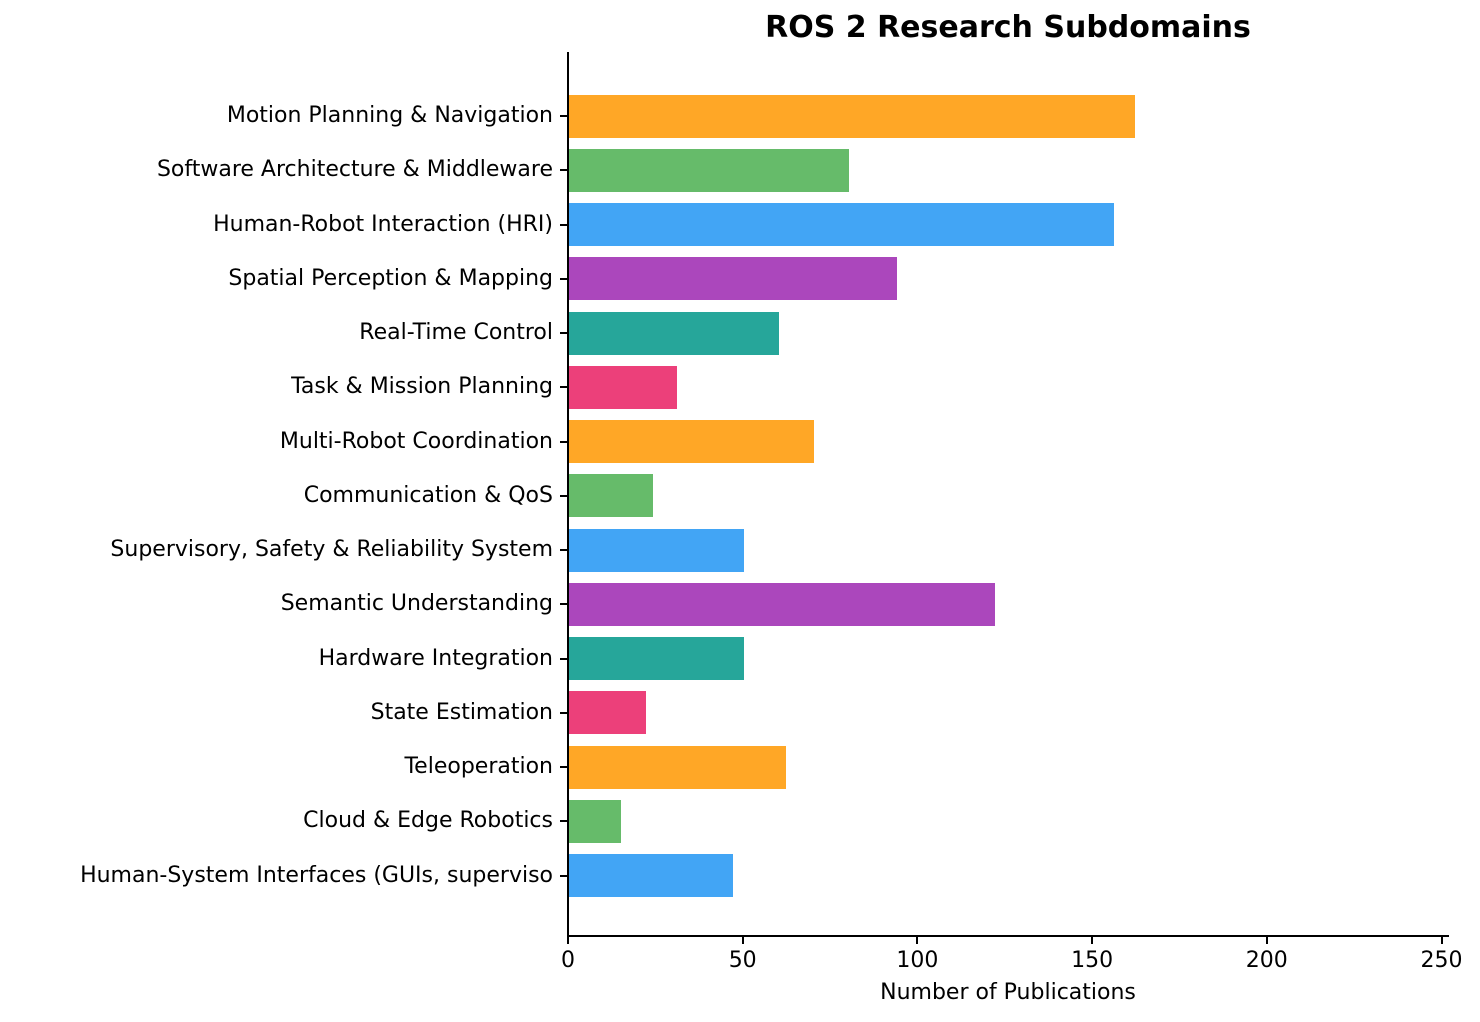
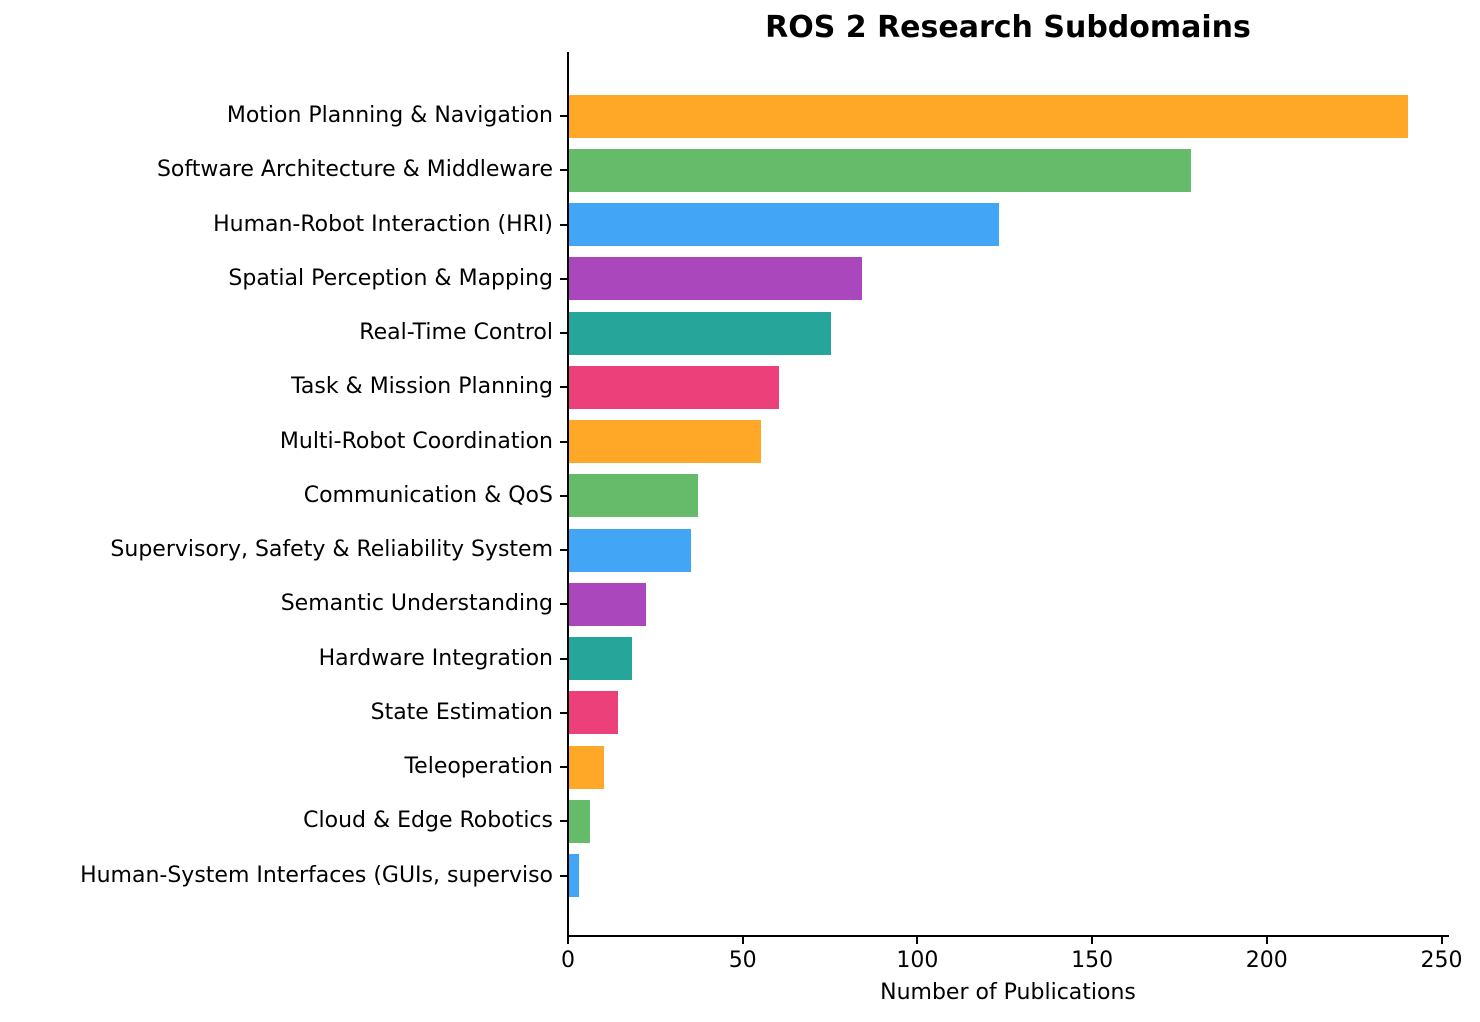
Motion Planning & Navigation: 162 -> 240
Software Architecture & Middleware: 80 -> 178
Human-Robot Interaction (HRI): 156 -> 123
Spatial Perception & Mapping: 94 -> 84
Real-Time Control: 60 -> 75
Task & Mission Planning: 31 -> 60
Multi-Robot Coordination: 70 -> 55
Communication & QoS: 24 -> 37
Supervisory, Safety & Reliability System: 50 -> 35
Semantic Understanding: 122 -> 22
Hardware Integration: 50 -> 18
State Estimation: 22 -> 14
Teleoperation: 62 -> 10
Cloud & Edge Robotics: 15 -> 6
Human-System Interfaces (GUIs, superviso: 47 -> 3
